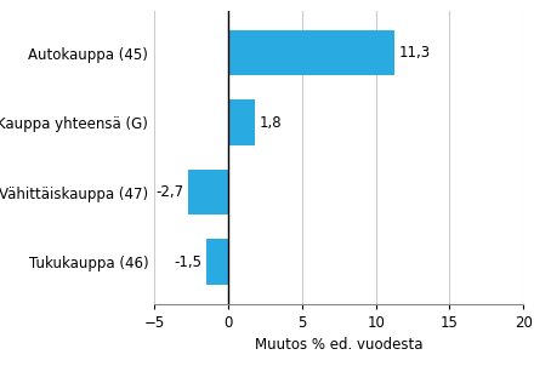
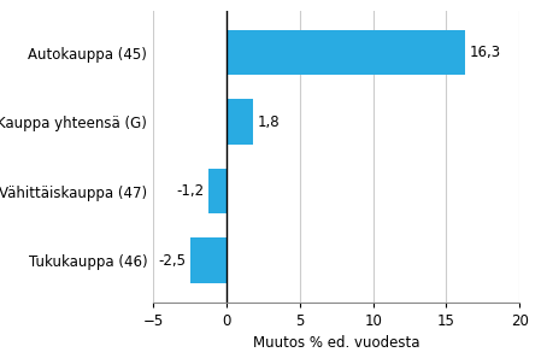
Autokauppa (45): 11,3 -> 16,3
Vähittäiskauppa (47): -2,7 -> -1,2
Tukukauppa (46): -1,5 -> -2,5
